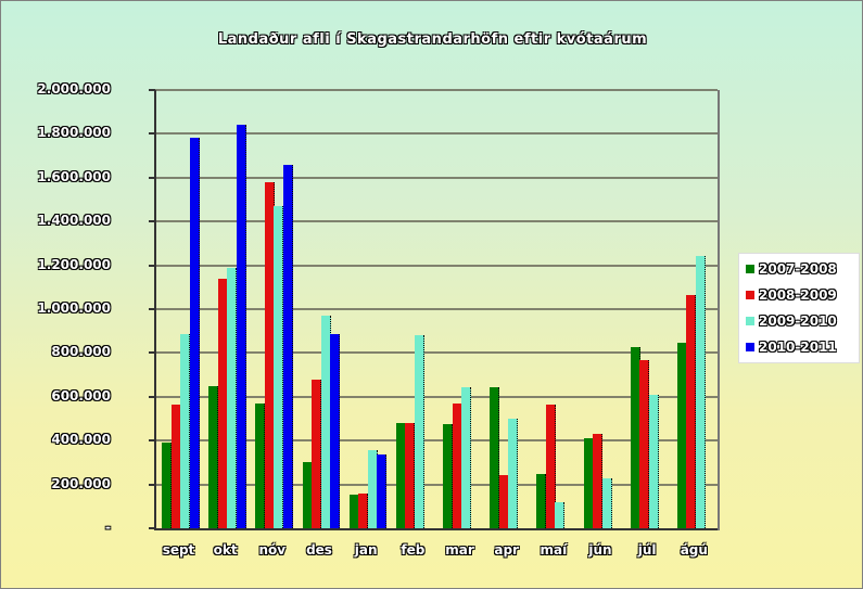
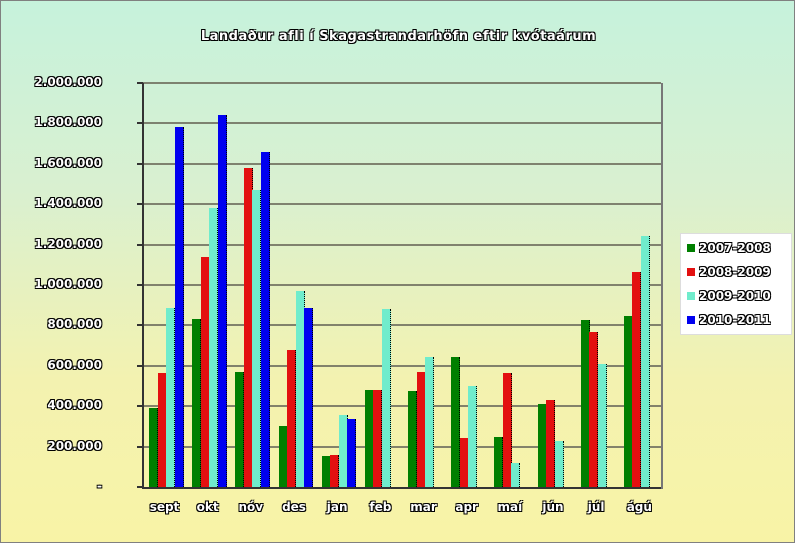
2007-2008/okt: 650000 -> 830000
2009-2010/okt: 1190000 -> 1380000
